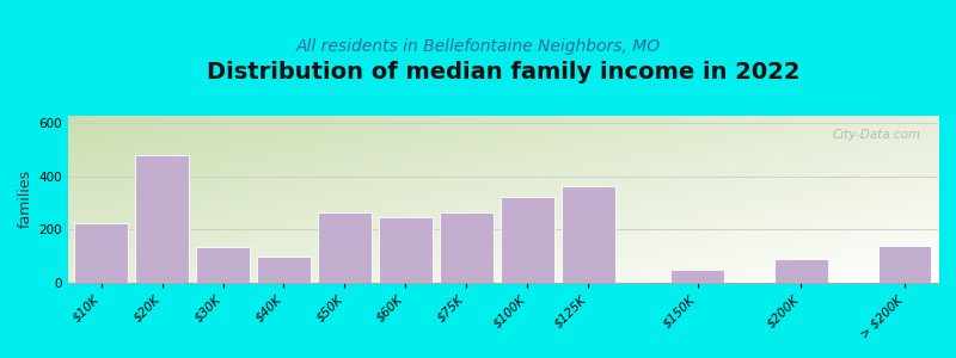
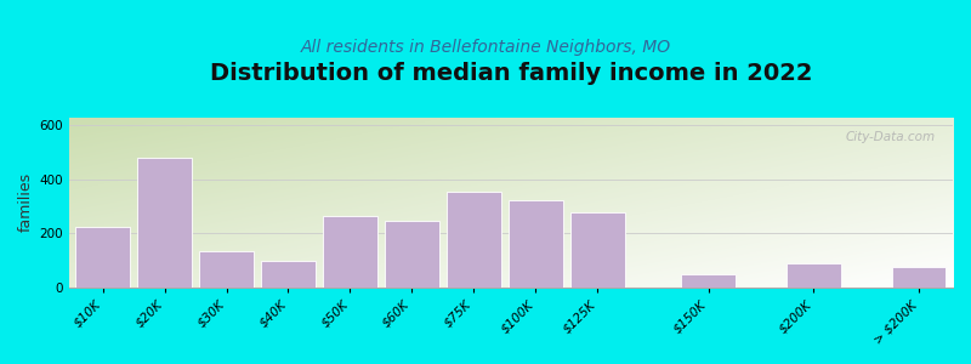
$75K: 265 -> 355
$125K: 365 -> 280
> $200K: 140 -> 75
